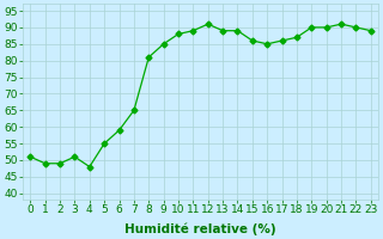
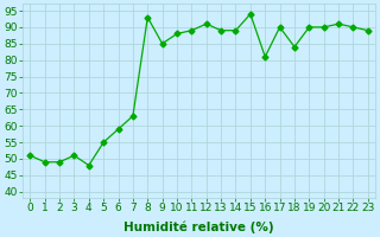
7: 65 -> 63
8: 81 -> 93
15: 86 -> 94
16: 85 -> 81
17: 86 -> 90
18: 87 -> 84
